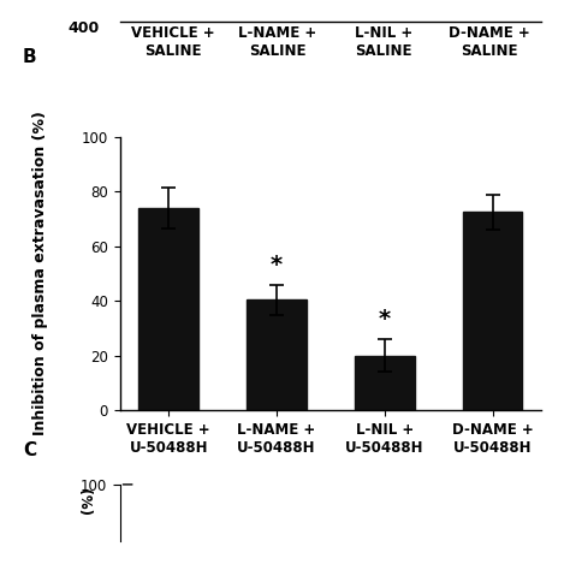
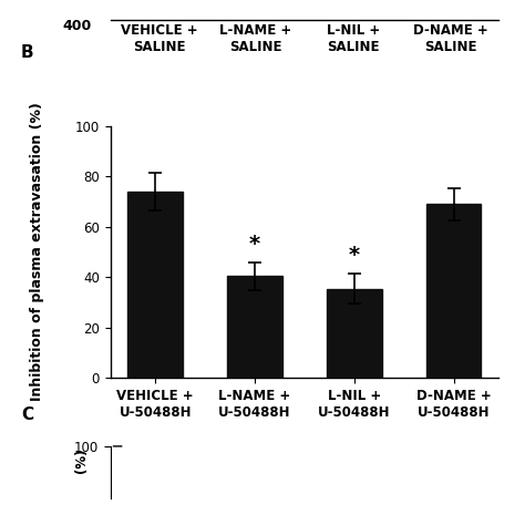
L-NIL + U-50488H: 20.0 -> 35.5
D-NAME + U-50488H: 72.5 -> 69.0
